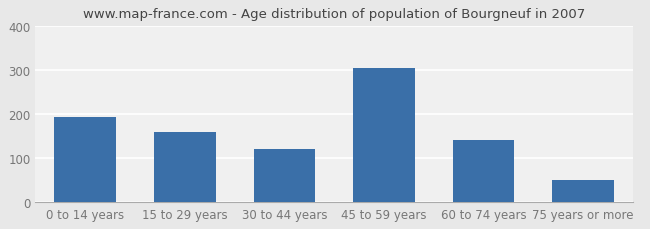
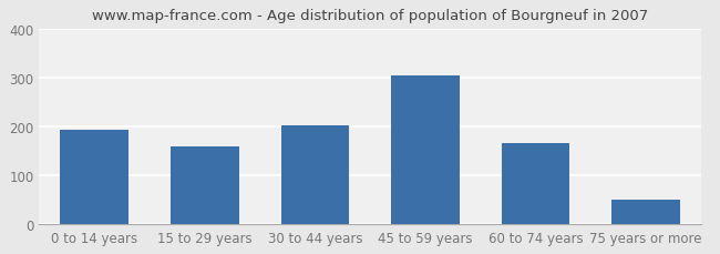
30 to 44 years: 120 -> 203
60 to 74 years: 140 -> 165
